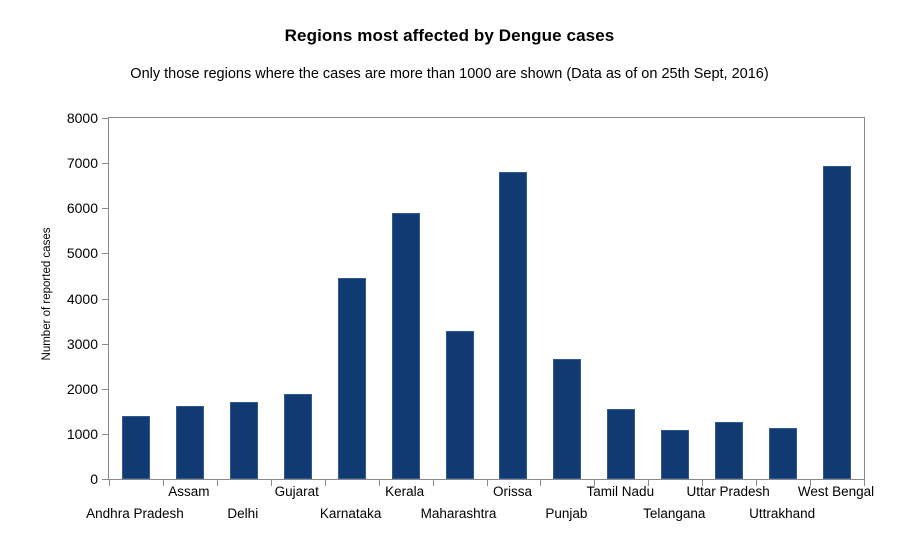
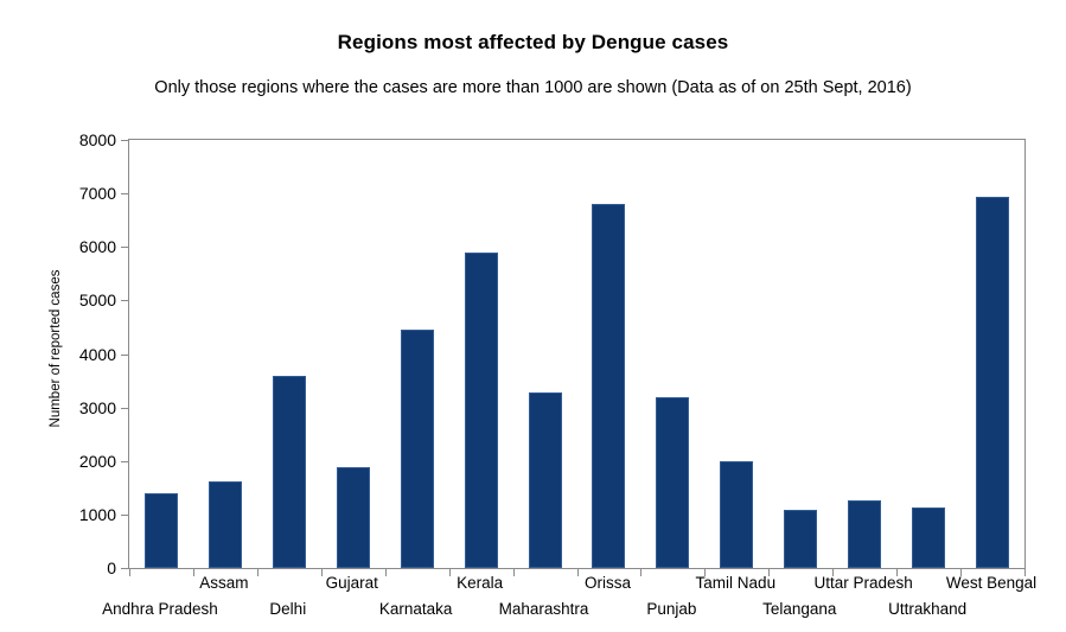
Delhi: 1700 -> 3600
Punjab: 2600 -> 3200
Tamil Nadu: 1600 -> 2000
